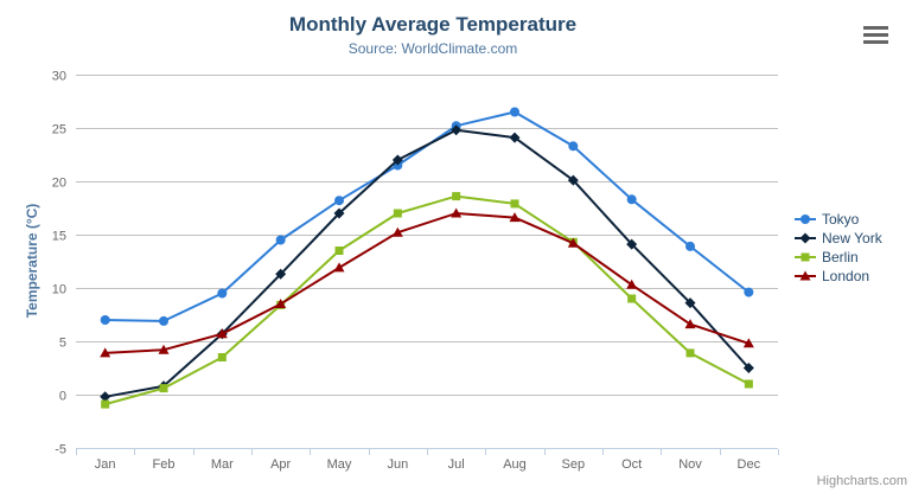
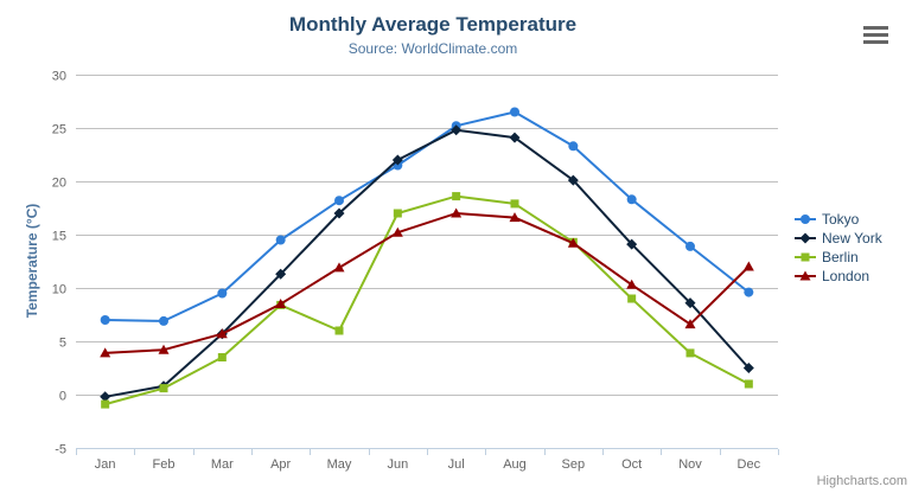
Berlin/May: 14 -> 6
London/Dec: 5 -> 12
